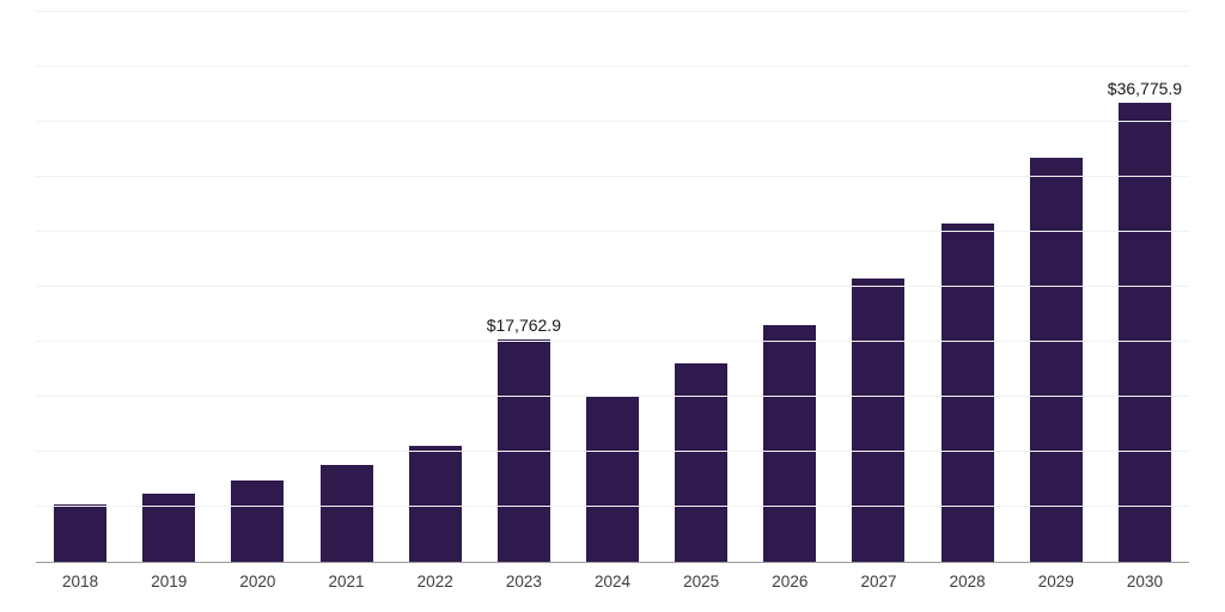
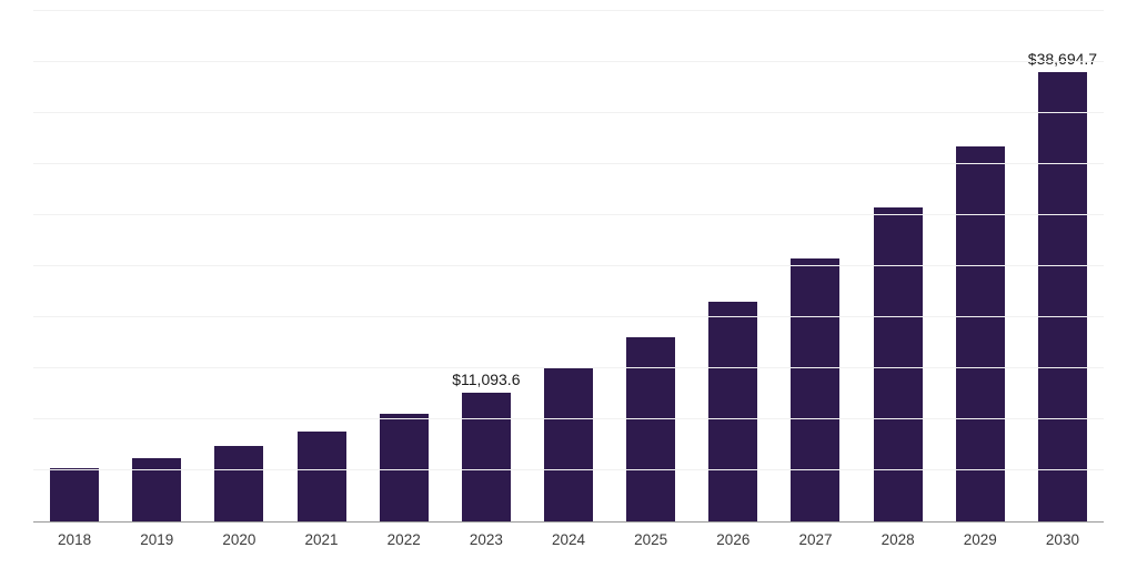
2023: $17,762.9 -> $11,093.6
2030: $36,775.9 -> $38,694.7
